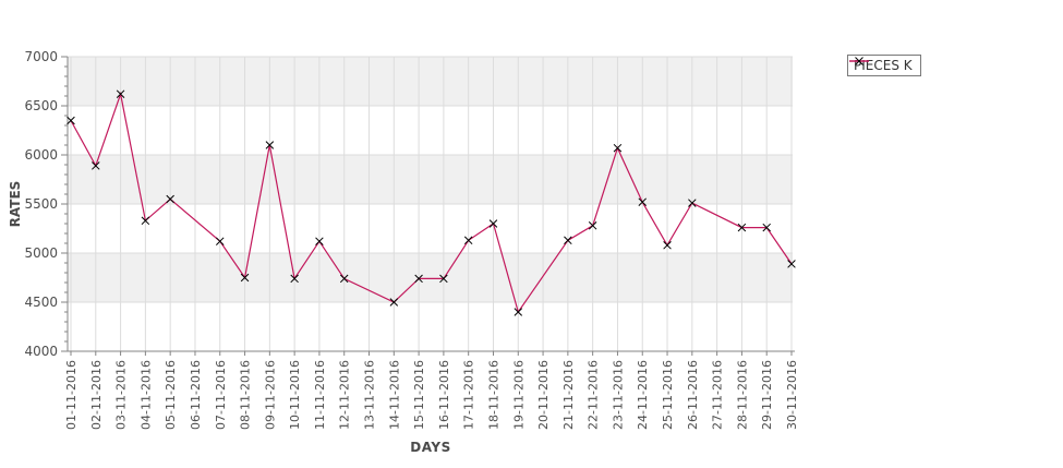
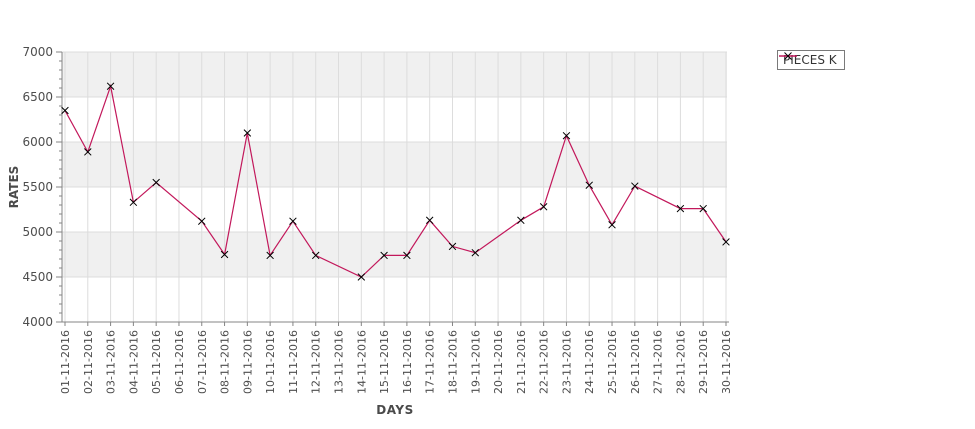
18-11-2016: 5300 -> 4800
19-11-2016: 4400 -> 4800
